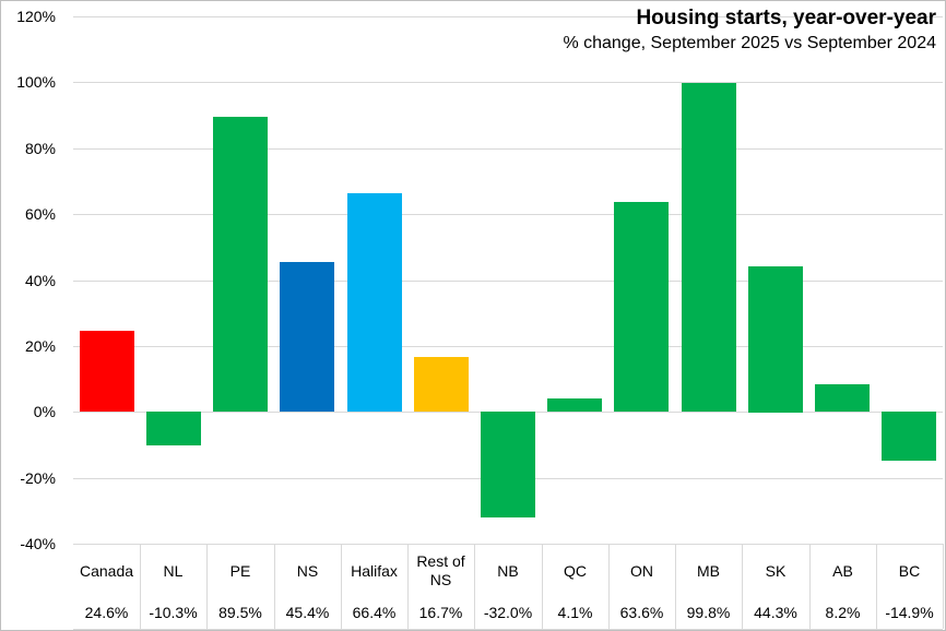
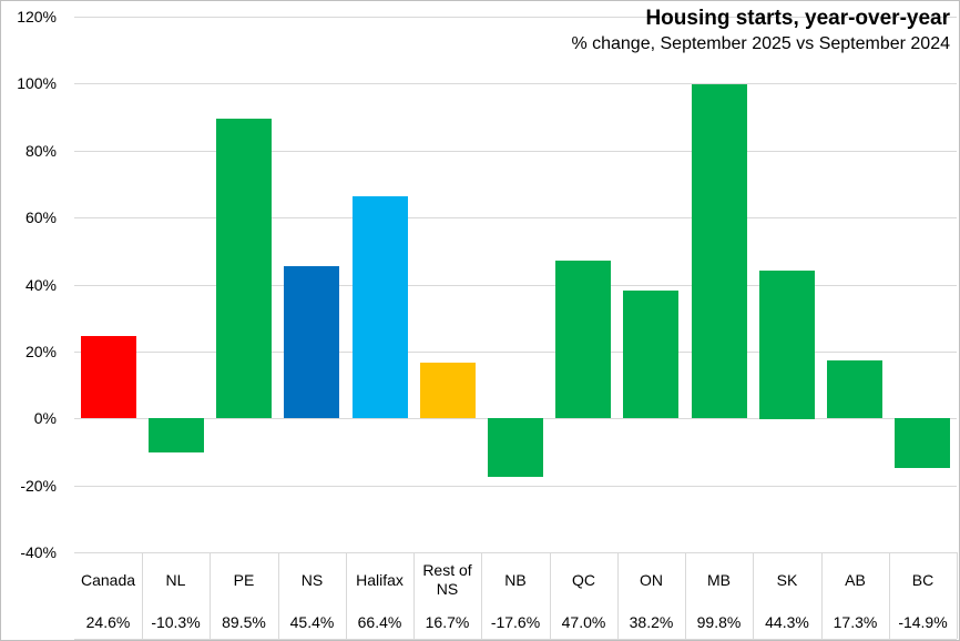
NB: -32.0% -> -17.6%
QC: 4.1% -> 47.0%
ON: 63.6% -> 38.2%
AB: 8.2% -> 17.3%
